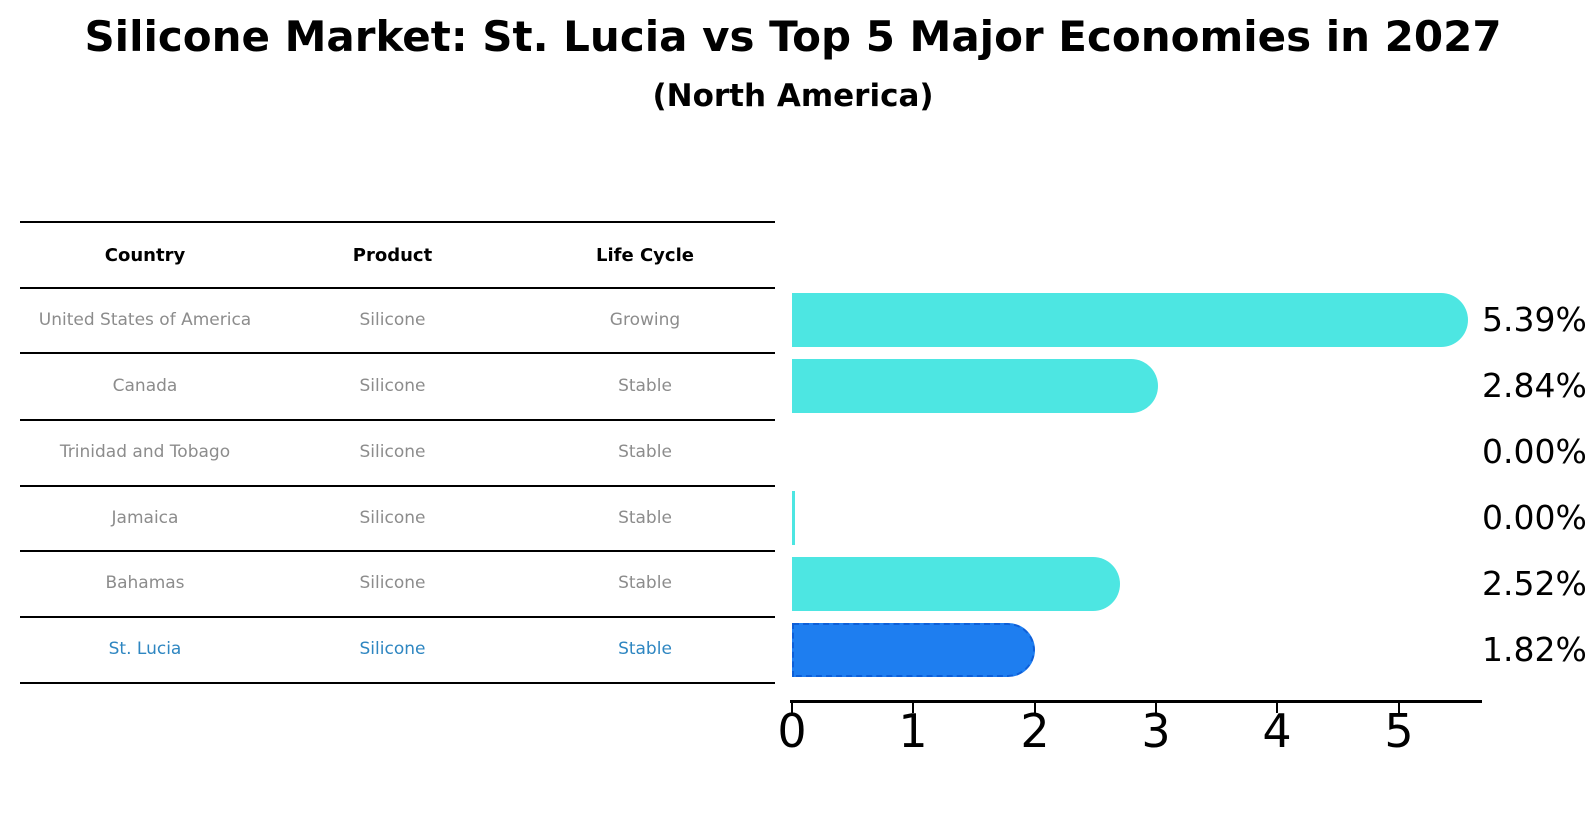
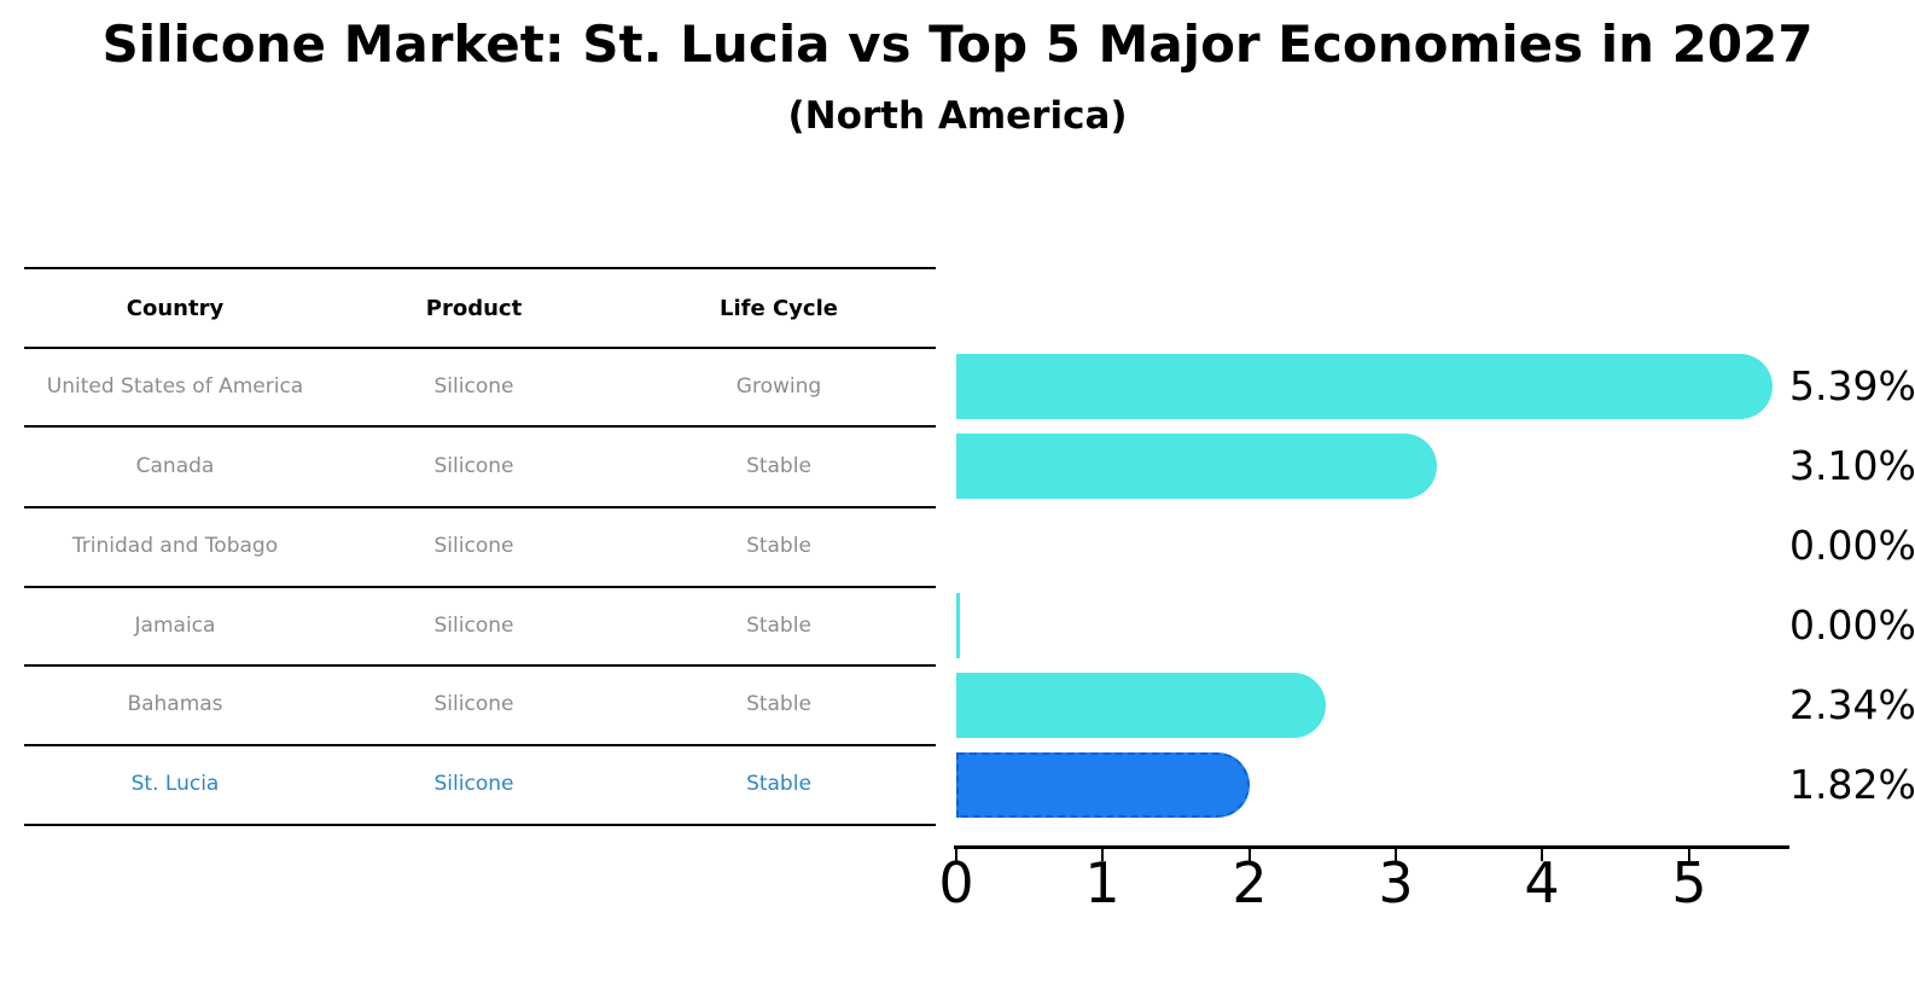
Canada: 2.84% -> 3.10%
Bahamas: 2.52% -> 2.34%
